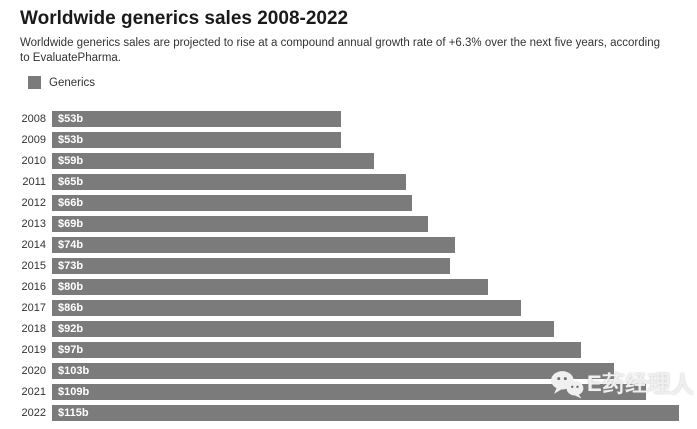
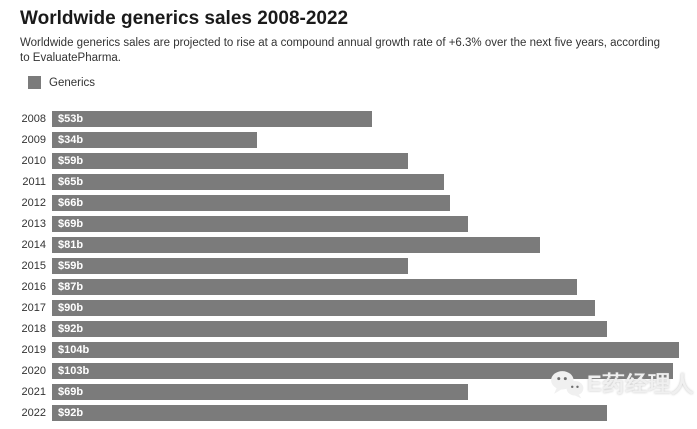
2009: $53b -> $34b
2014: $74b -> $81b
2015: $73b -> $59b
2016: $80b -> $87b
2017: $86b -> $90b
2019: $97b -> $104b
2021: $109b -> $69b
2022: $115b -> $92b
